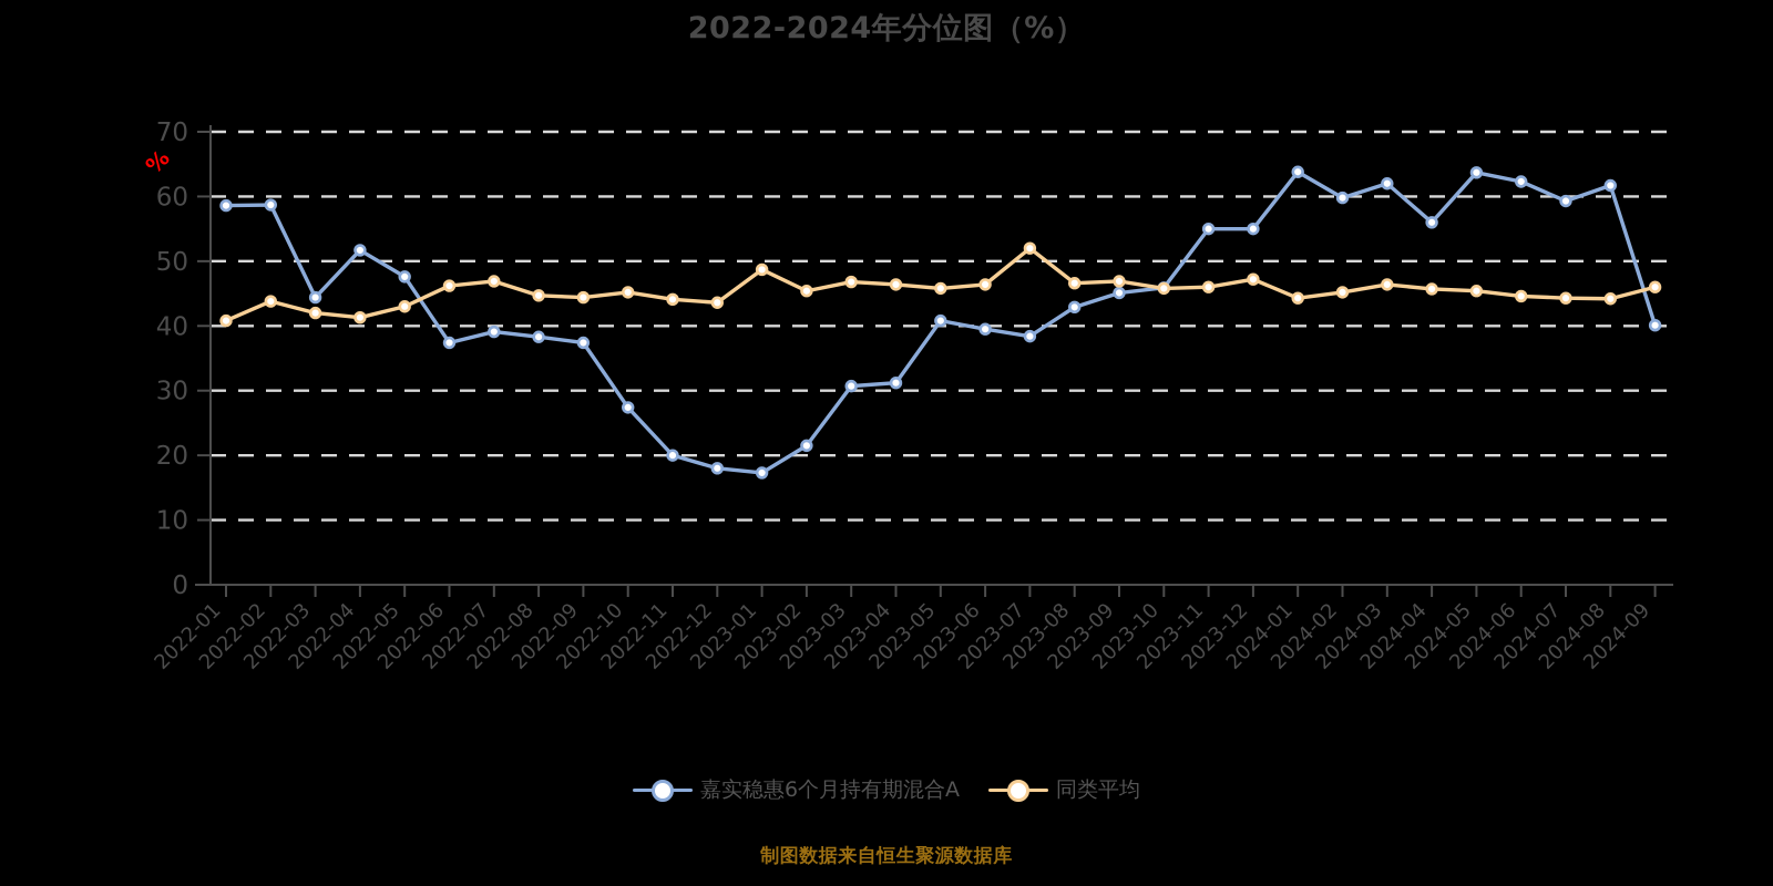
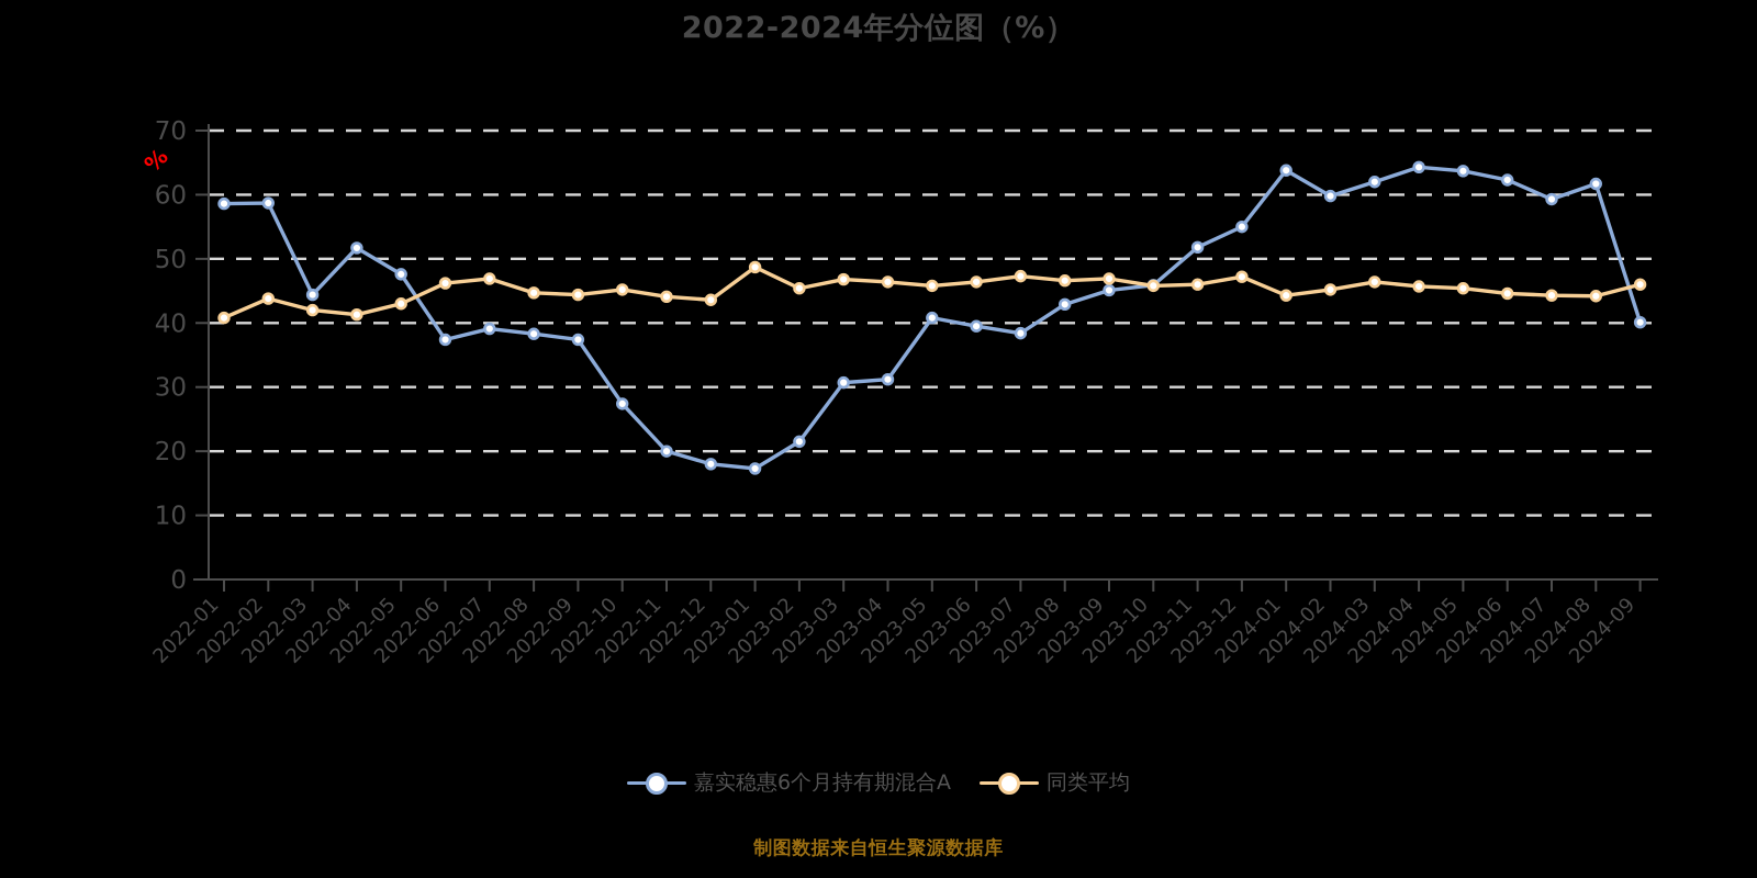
同类平均/2023-07: 52 -> 47
嘉实稳惠6个月持有期混合A/2023-11: 55 -> 52
嘉实稳惠6个月持有期混合A/2024-04: 56 -> 64
